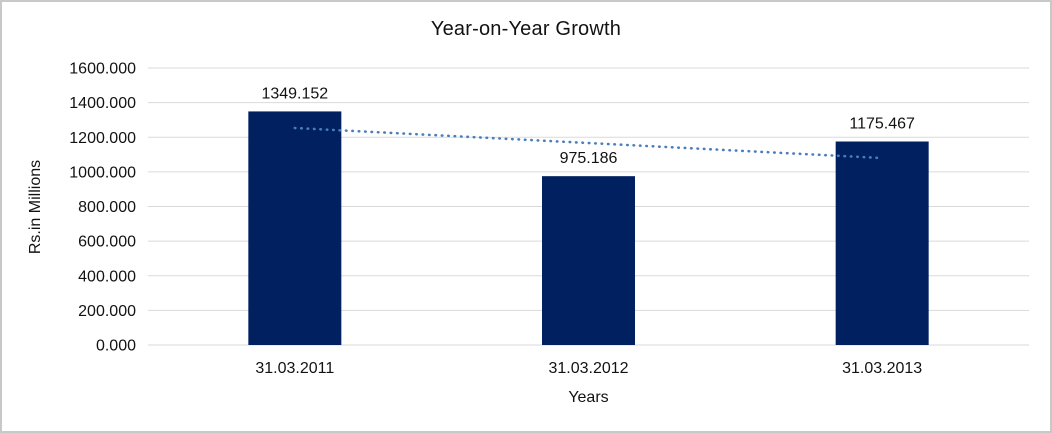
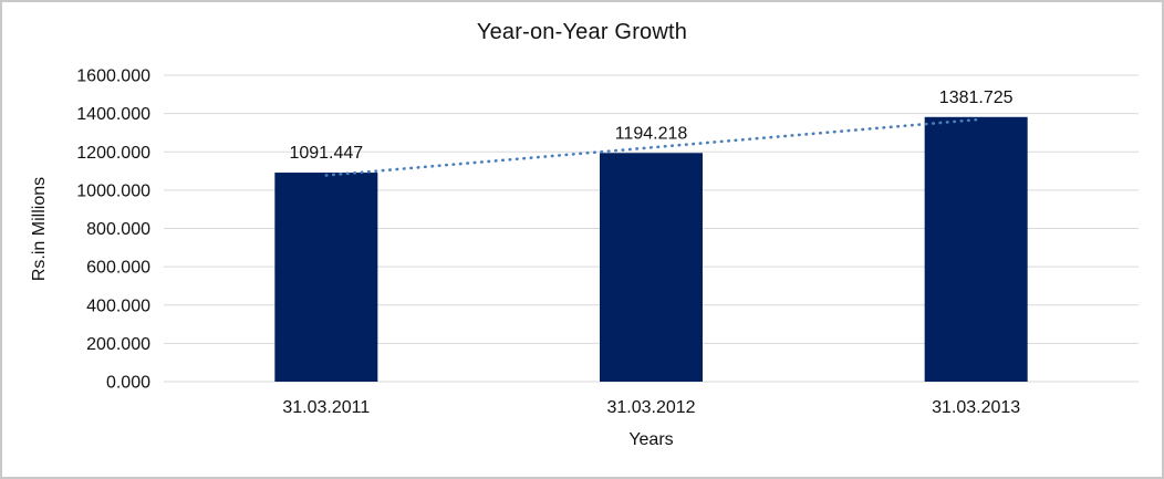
31.03.2011: 1349.152 -> 1091.447
31.03.2012: 975.186 -> 1194.218
31.03.2013: 1175.467 -> 1381.725
